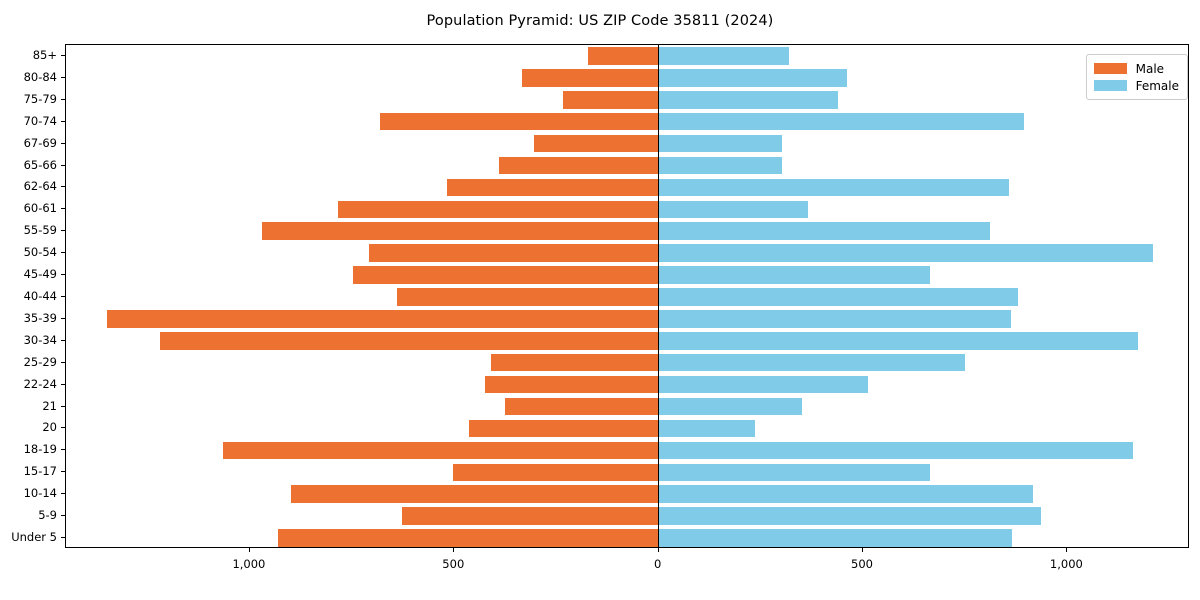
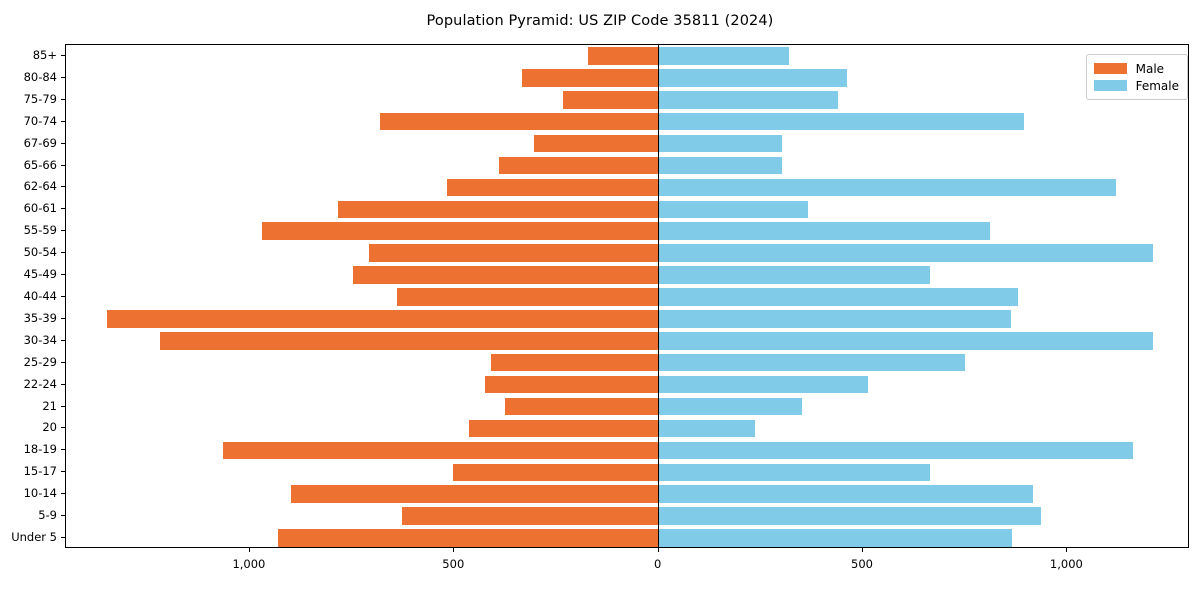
Female/62-64: 860 -> 1120
Female/30-34: 1170 -> 1210
